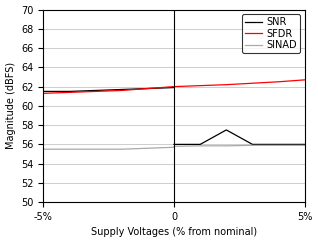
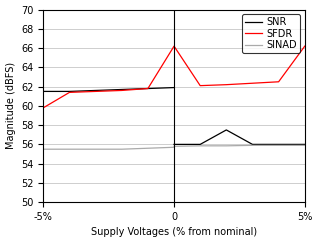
SFDR/-5%: 61.3 -> 59.8
SFDR/0: 62.0 -> 66.2
SFDR/5%: 62.7 -> 66.2
